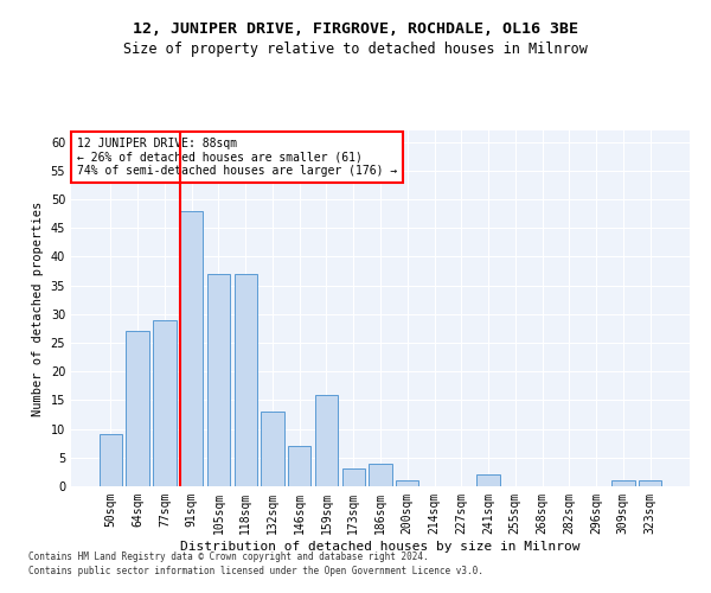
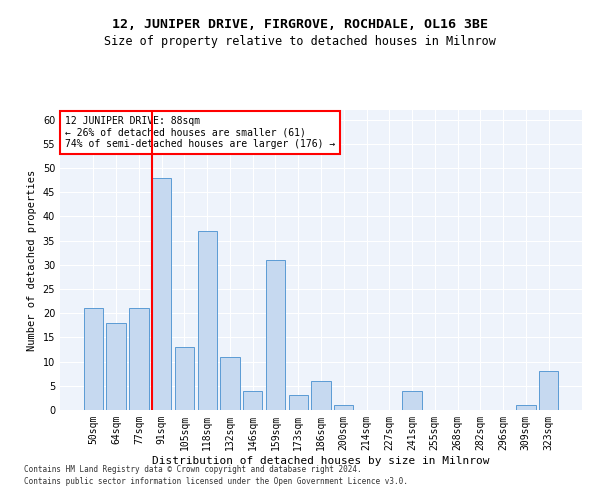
50sqm: 9 -> 21
64sqm: 27 -> 18
77sqm: 29 -> 21
105sqm: 37 -> 13
132sqm: 13 -> 11
146sqm: 7 -> 4
159sqm: 16 -> 31
186sqm: 4 -> 6
241sqm: 2 -> 4
323sqm: 1 -> 8
